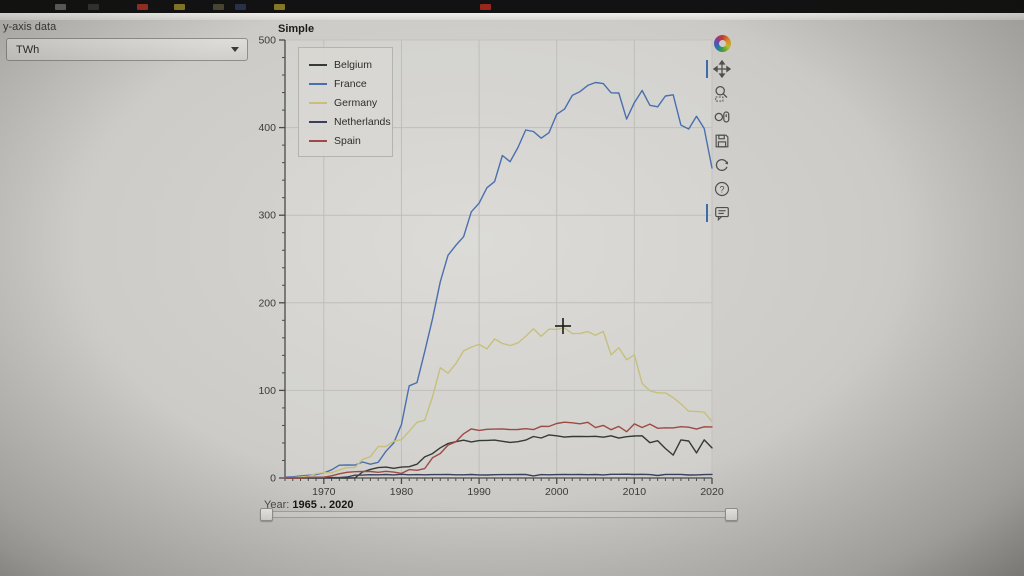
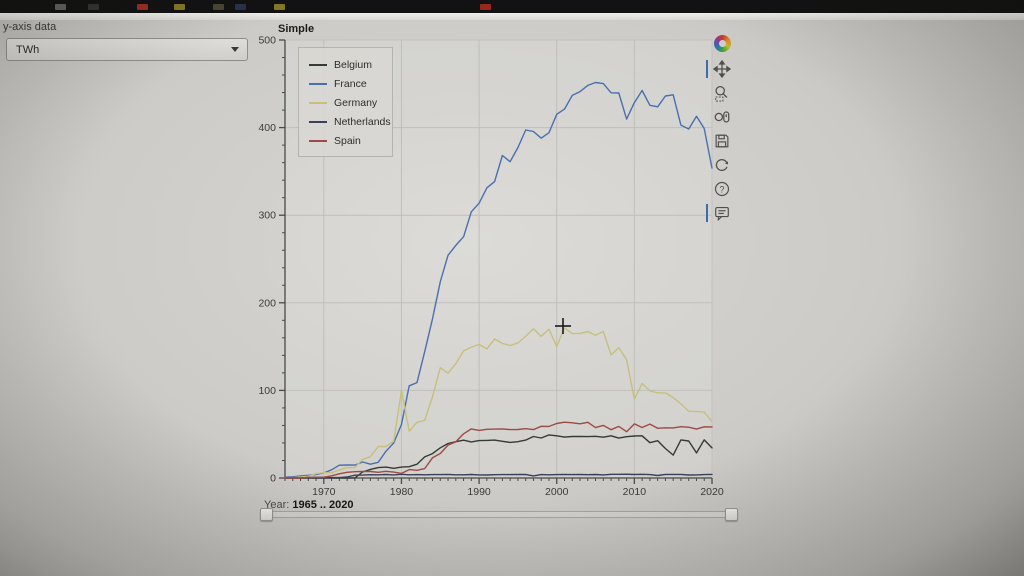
Germany/1980: 40 -> 100
Germany/2000: 170 -> 150
Germany/2010: 140 -> 90
